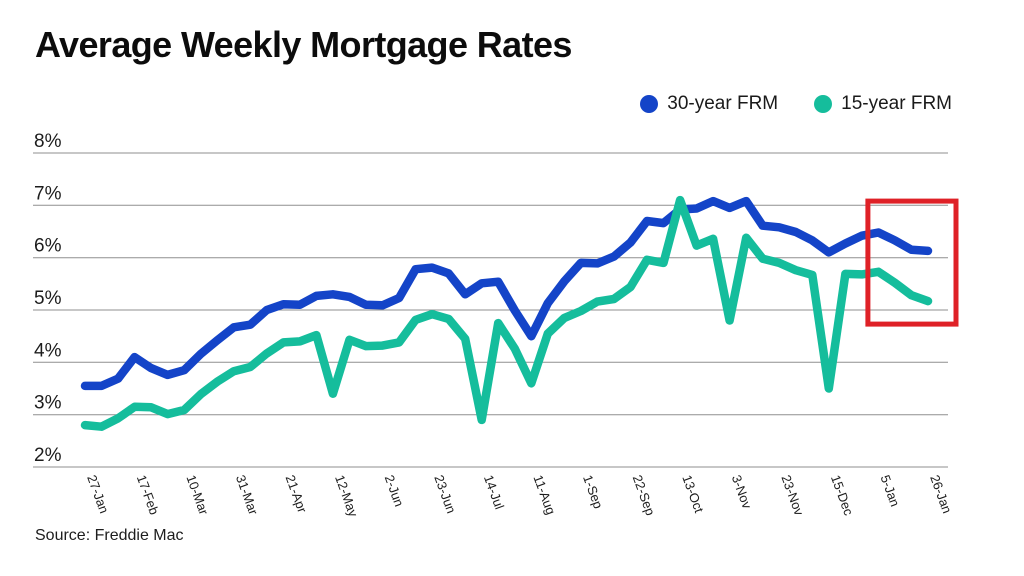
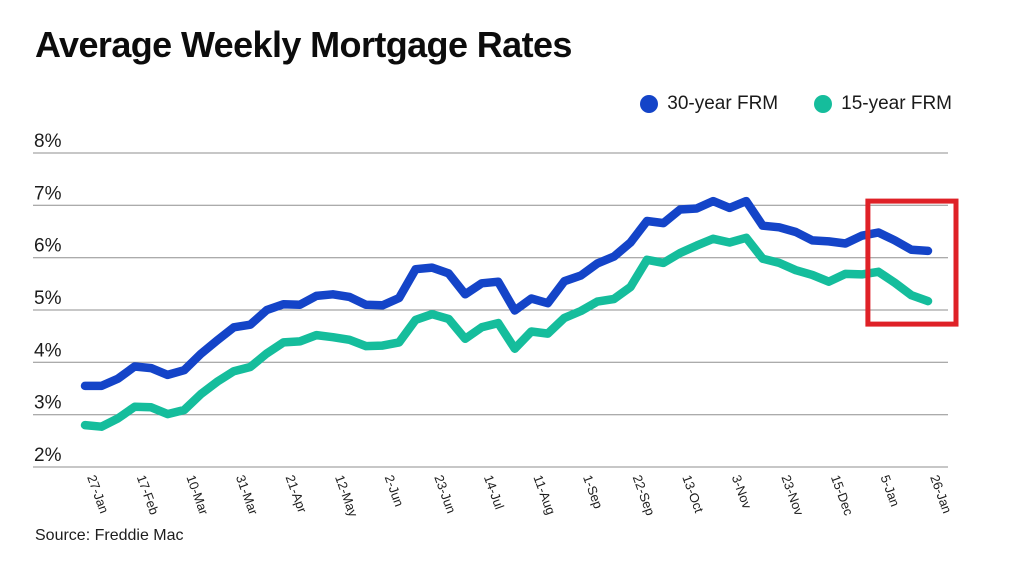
30-year FRM/17-Feb: 4.1% -> 3.9%
15-year FRM/12-May: 3.4% -> 4.5%
15-year FRM/14-Jul: 2.9% -> 4.7%
30-year FRM/11-Aug: 4.5% -> 5.2%
15-year FRM/11-Aug: 3.6% -> 4.6%
30-year FRM/1-Sep: 5.9% -> 5.7%
15-year FRM/13-Oct: 7.1% -> 6.1%
15-year FRM/3-Nov: 4.8% -> 6.3%
30-year FRM/15-Dec: 6.1% -> 6.3%
15-year FRM/15-Dec: 3.5% -> 5.5%
